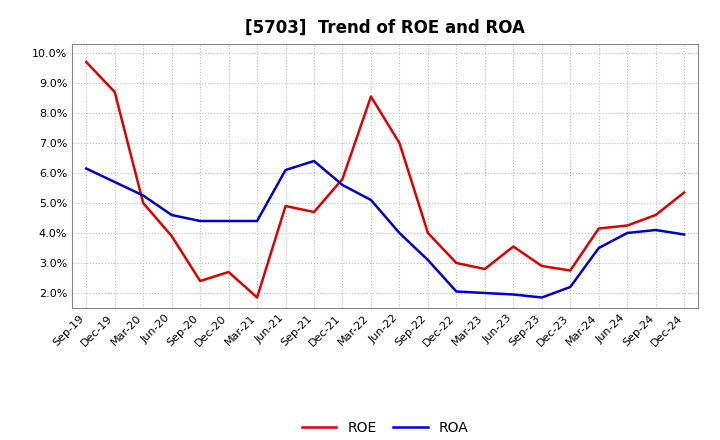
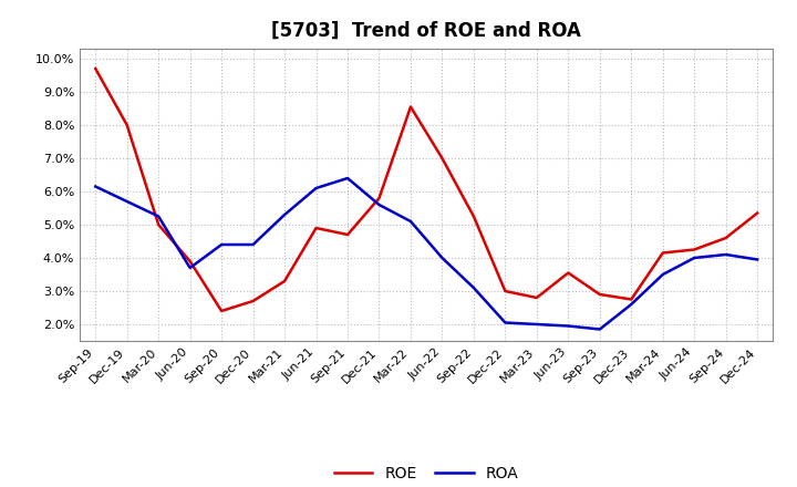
ROE/Dec-19: 8.70% -> 8.00%
ROA/Jun-20: 4.60% -> 3.70%
ROE/Mar-21: 1.85% -> 3.30%
ROA/Mar-21: 4.40% -> 5.30%
ROE/Sep-22: 4.00% -> 5.25%
ROA/Dec-23: 2.20% -> 2.60%
